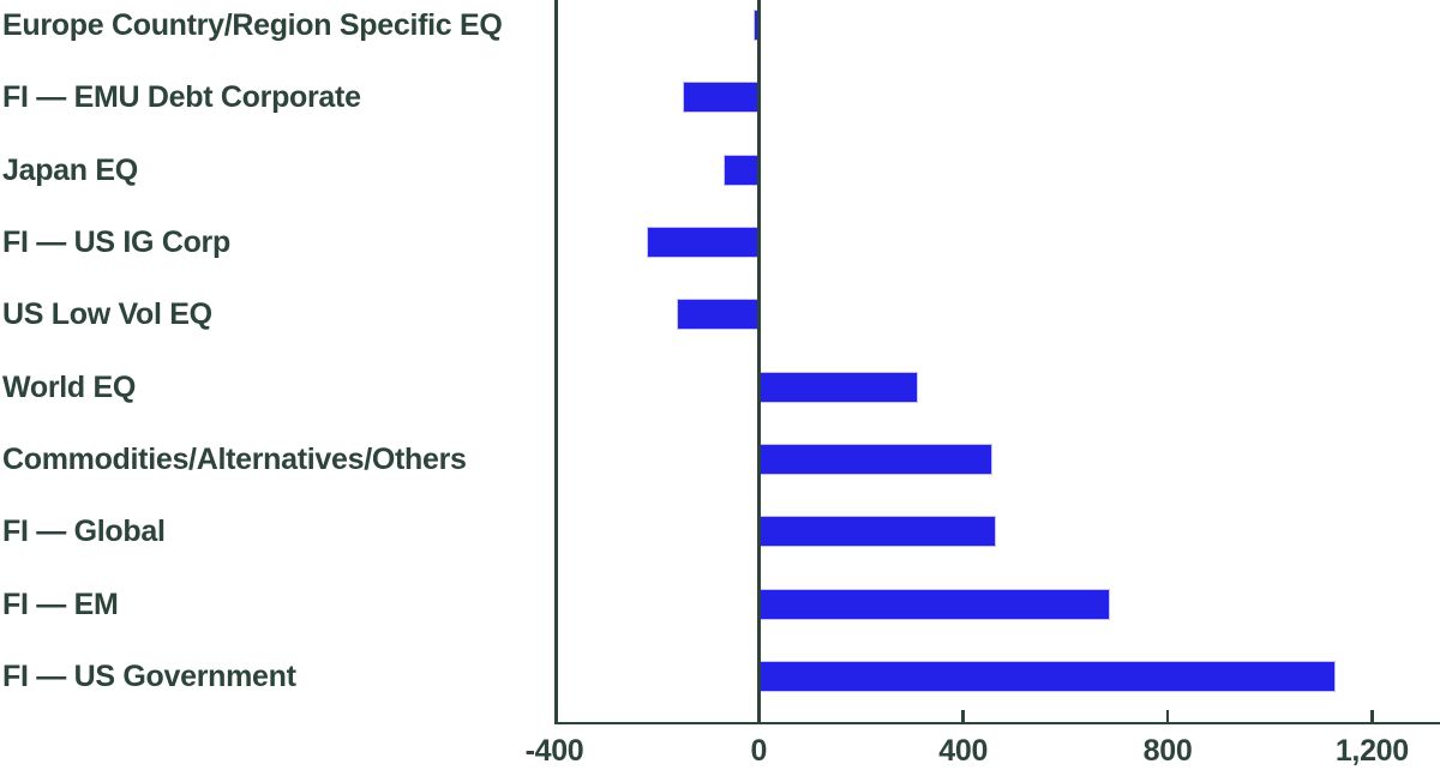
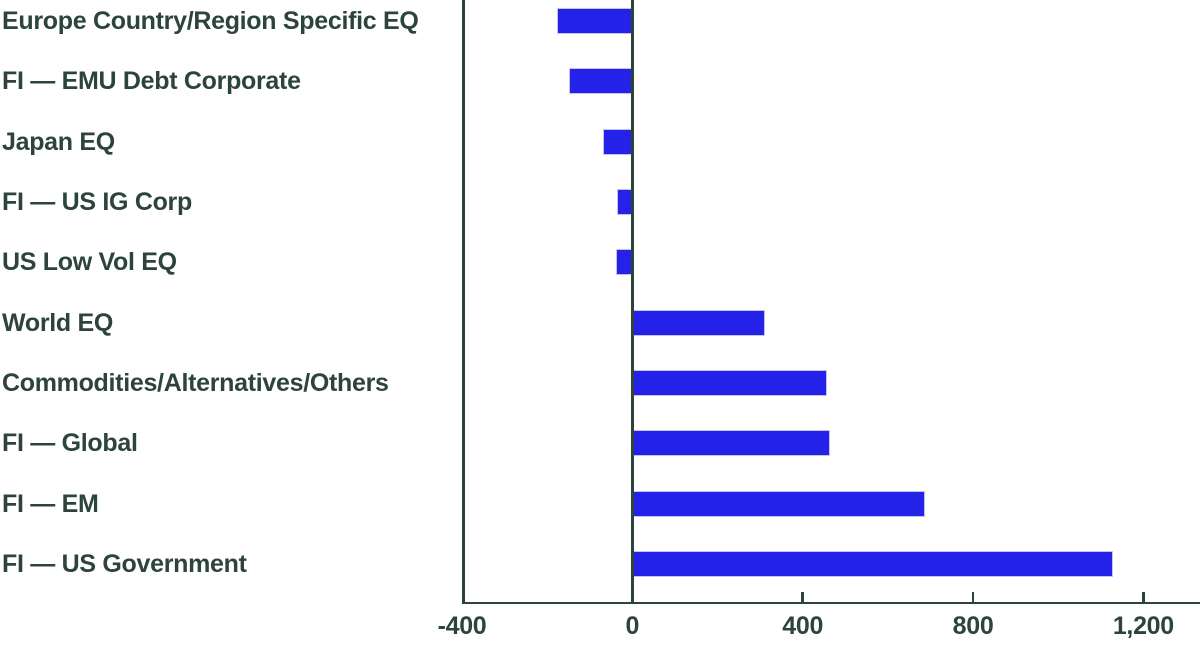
Europe Country/Region Specific EQ: -10 -> -180
FI — US IG Corp: -220 -> -40
US Low Vol EQ: -160 -> -40
